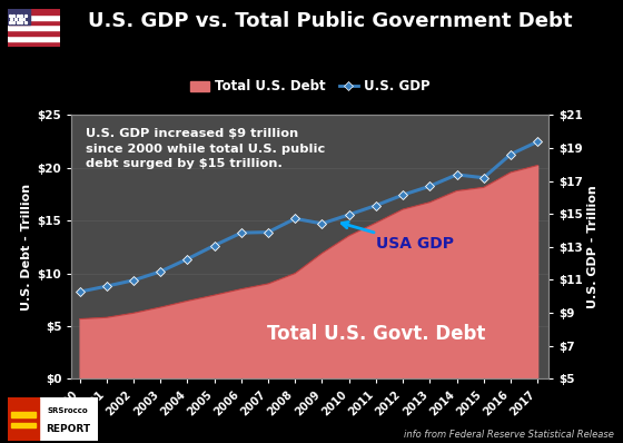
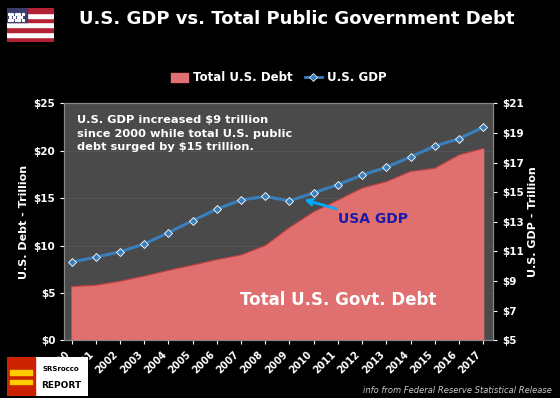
U.S. GDP/2007: $13.9 -> $14.5
U.S. GDP/2015: $17.2 -> $18.1
